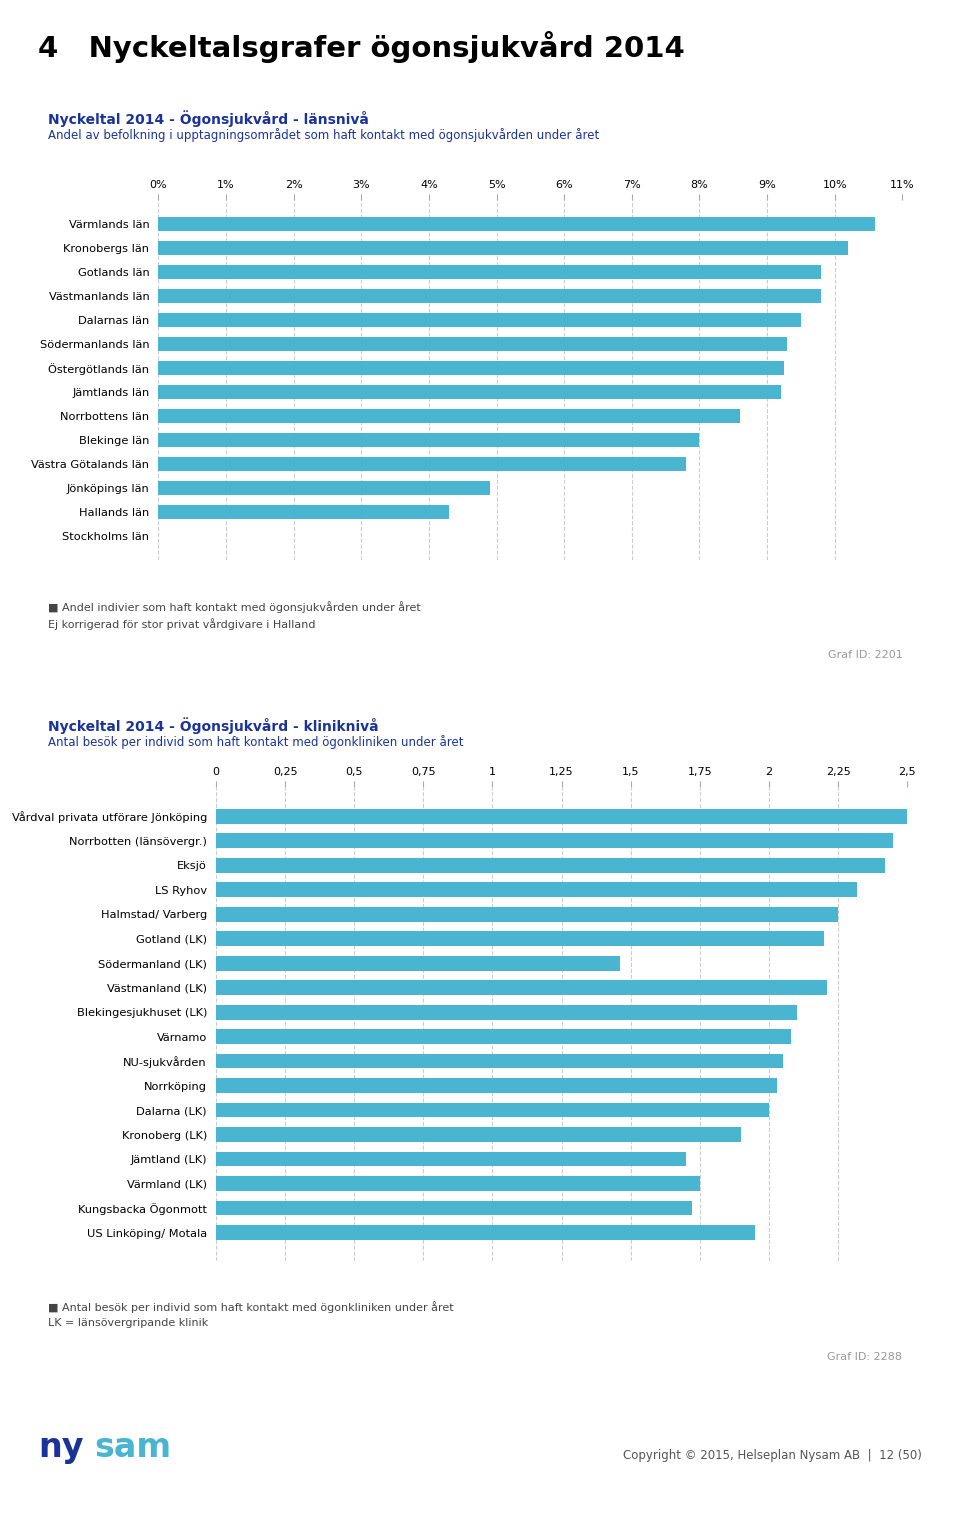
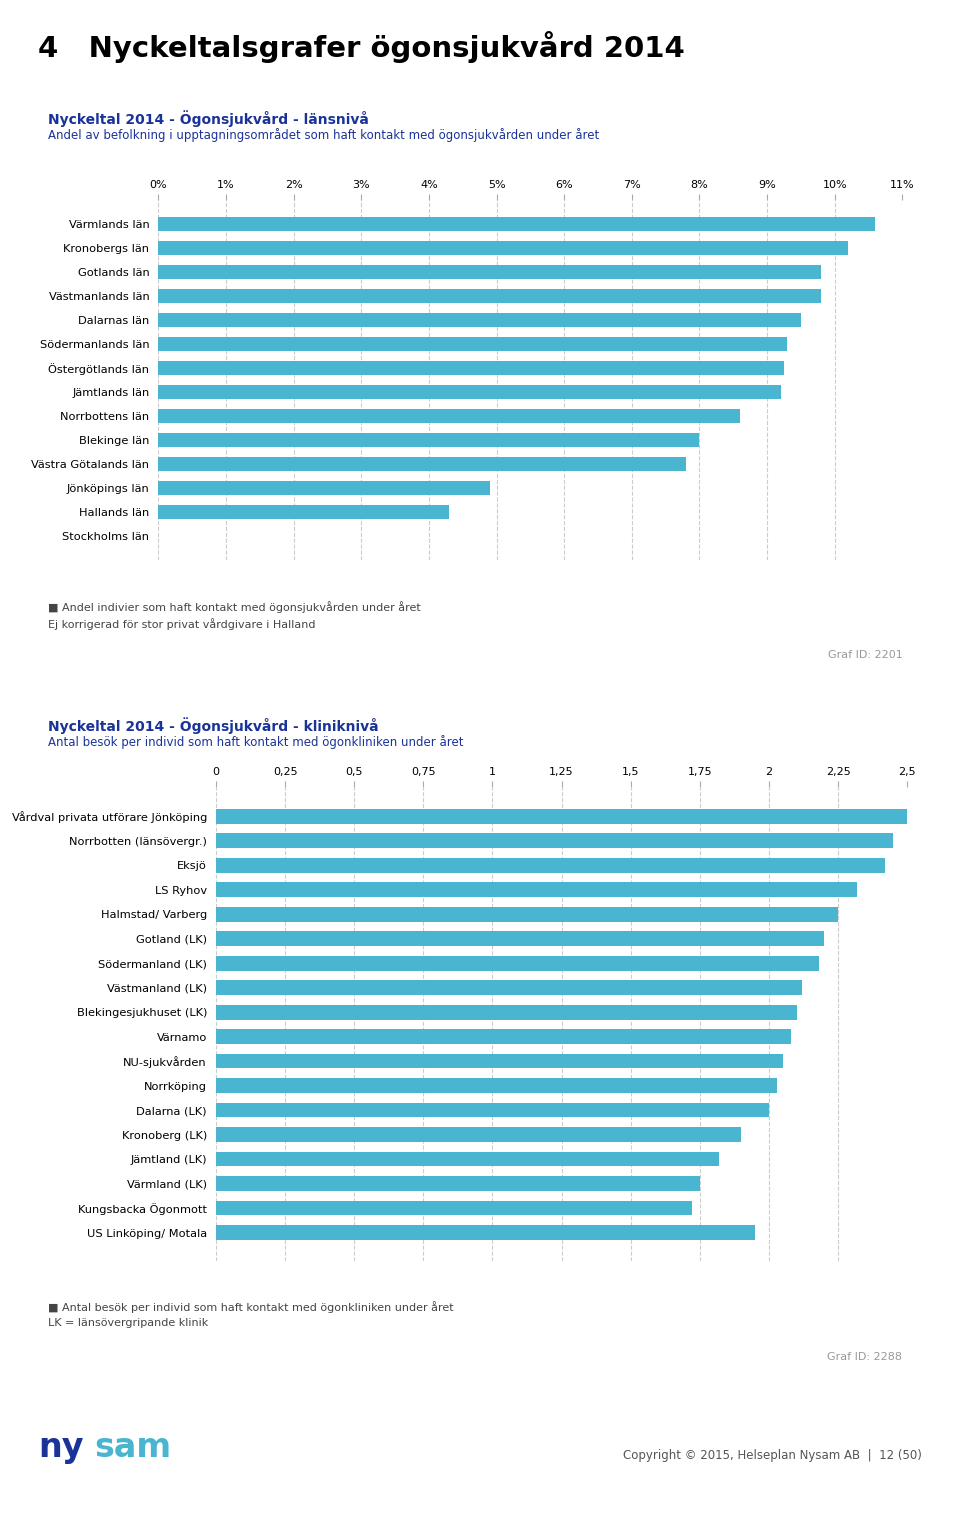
Södermanland (LK): 1,46 -> 2,18
Västmanland (LK): 2,21 -> 2,12
Jämtland (LK): 1,70 -> 1,82
